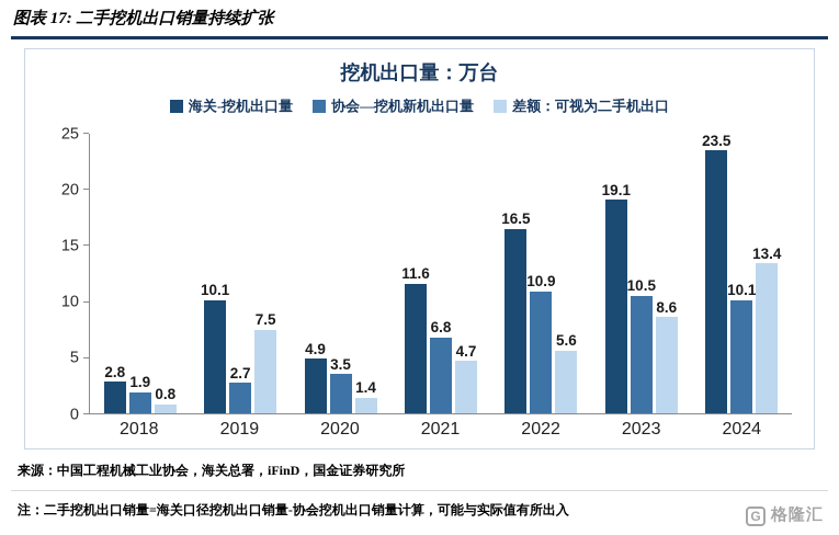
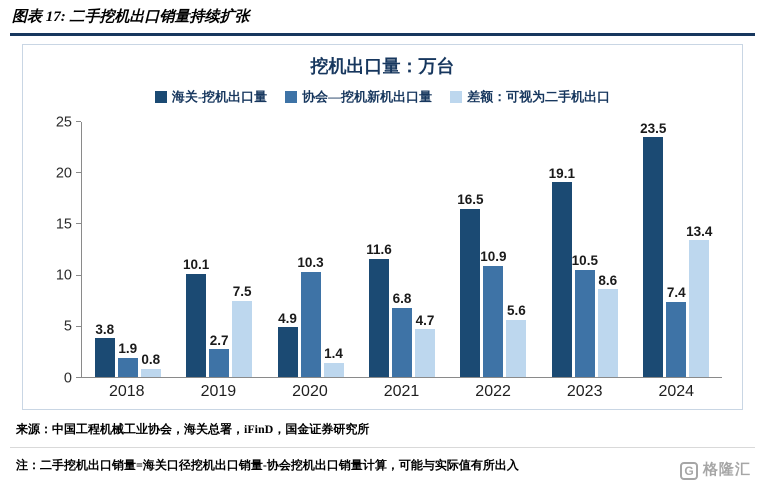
海关-挖机出口量/2018: 2.8 -> 3.8
协会—挖机新机出口量/2020: 3.5 -> 10.3
协会—挖机新机出口量/2024: 10.1 -> 7.4
